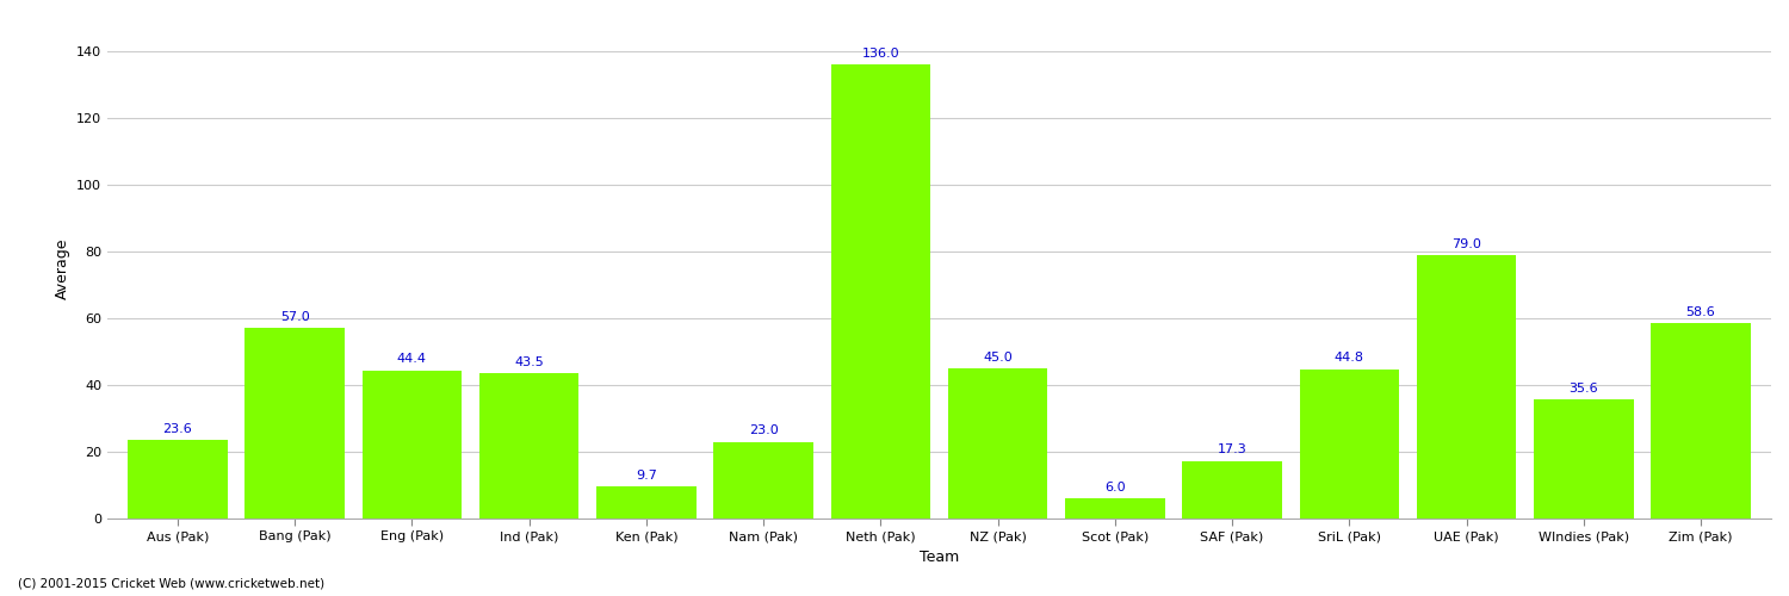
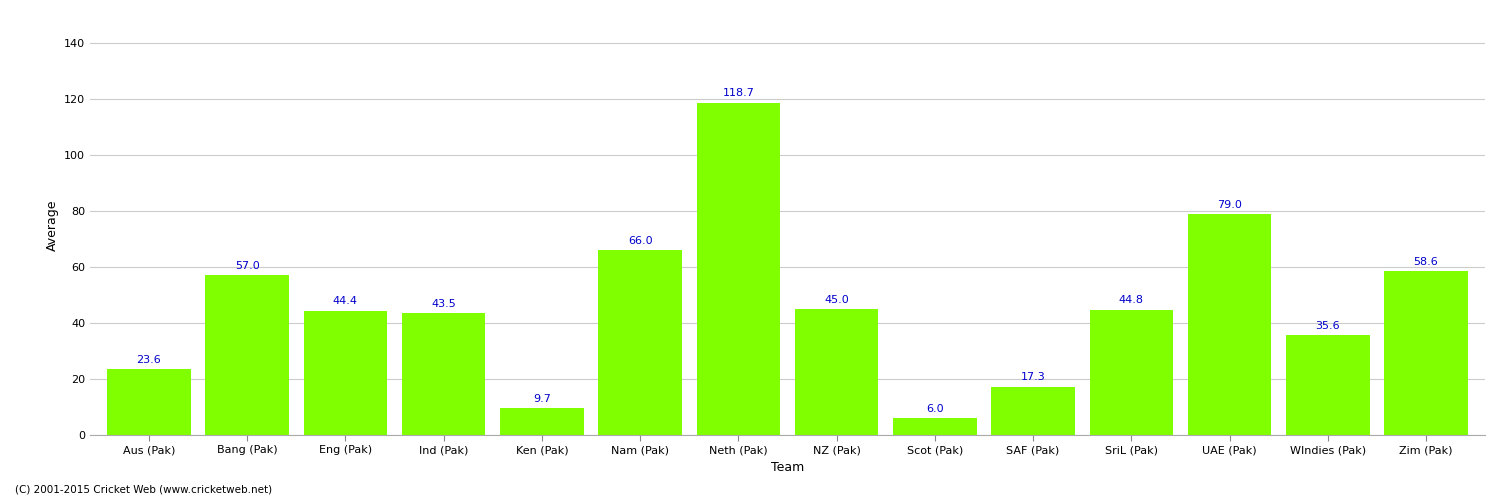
Nam (Pak): 23.0 -> 66.0
Neth (Pak): 136.0 -> 118.7
